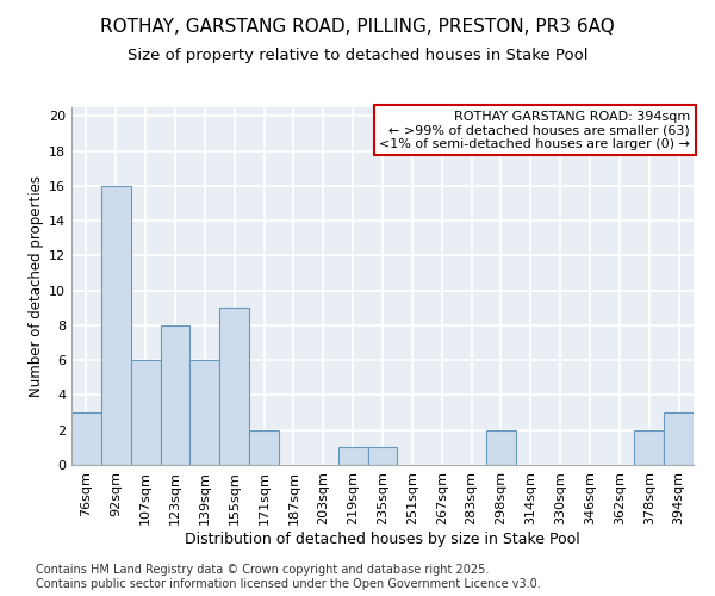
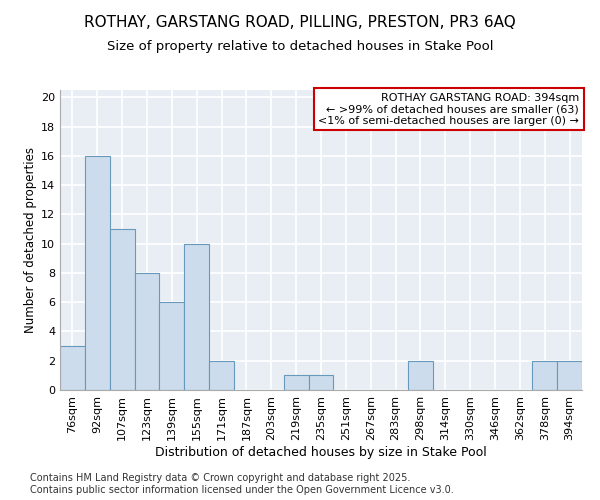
107sqm: 6 -> 11
155sqm: 9 -> 10
394sqm: 3 -> 2
